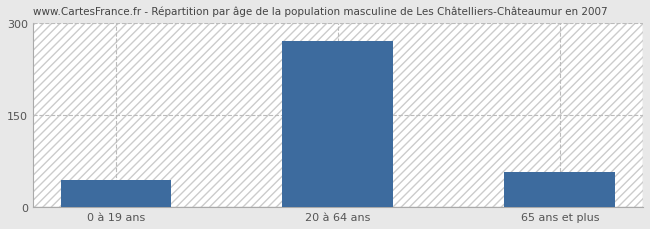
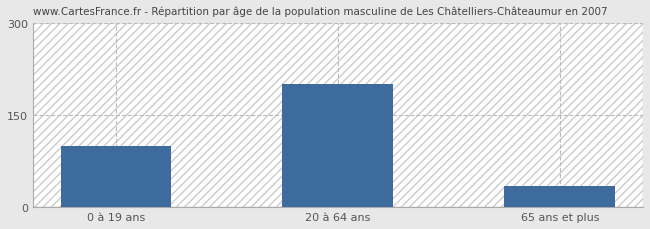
0 à 19 ans: 44 -> 100
20 à 64 ans: 270 -> 200
65 ans et plus: 58 -> 35
